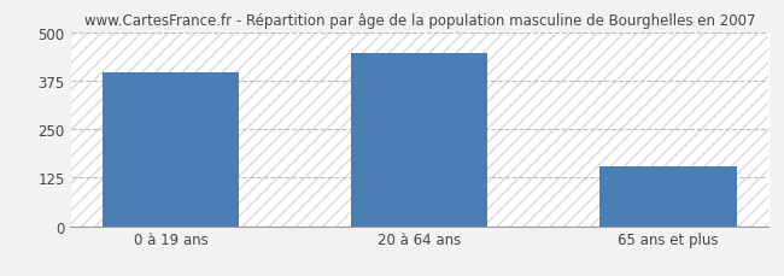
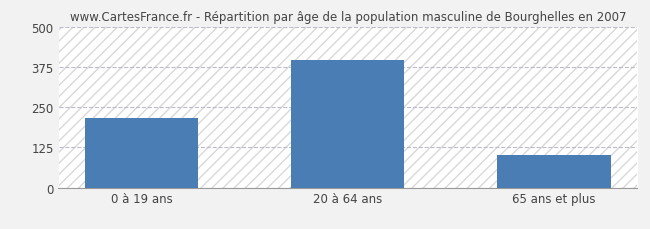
0 à 19 ans: 395 -> 215
20 à 64 ans: 445 -> 395
65 ans et plus: 155 -> 100
